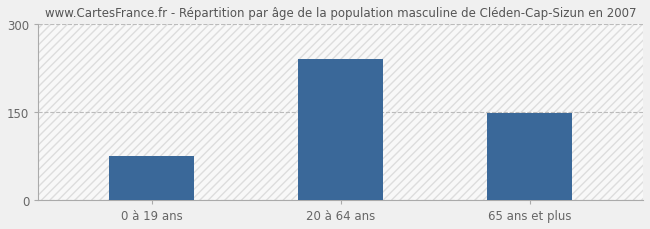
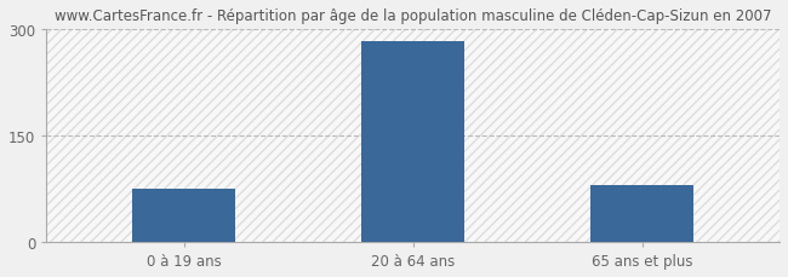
20 à 64 ans: 240 -> 284
65 ans et plus: 148 -> 80
